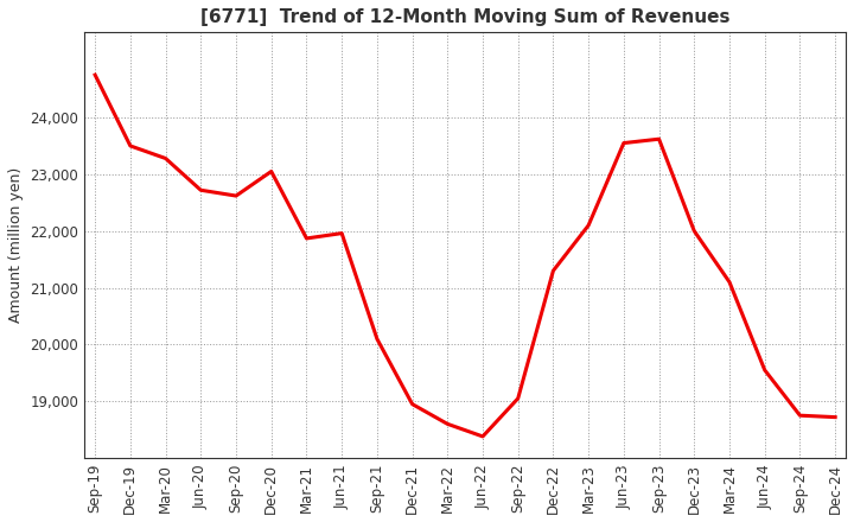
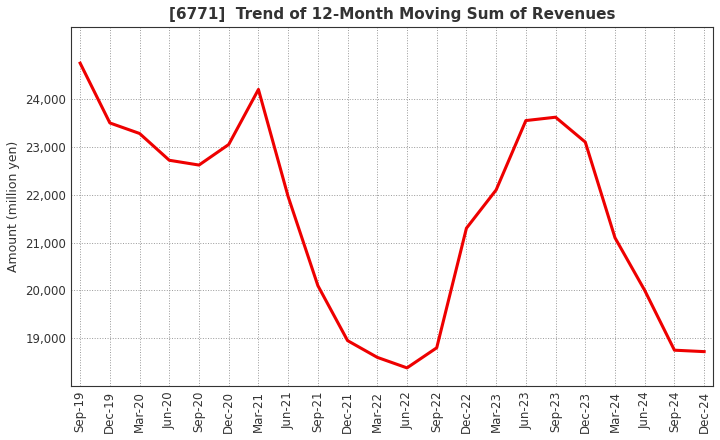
Mar-21: 21,870 -> 24,200
Sep-22: 19,050 -> 18,800
Dec-23: 22,000 -> 23,100
Jun-24: 19,550 -> 20,000
